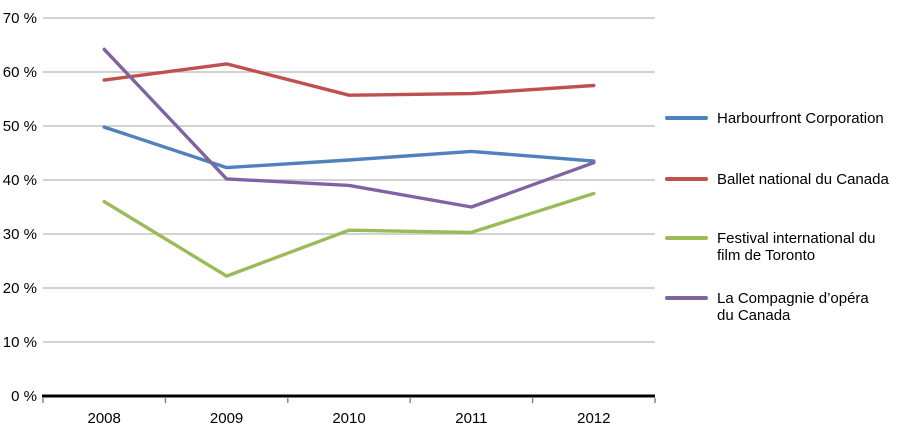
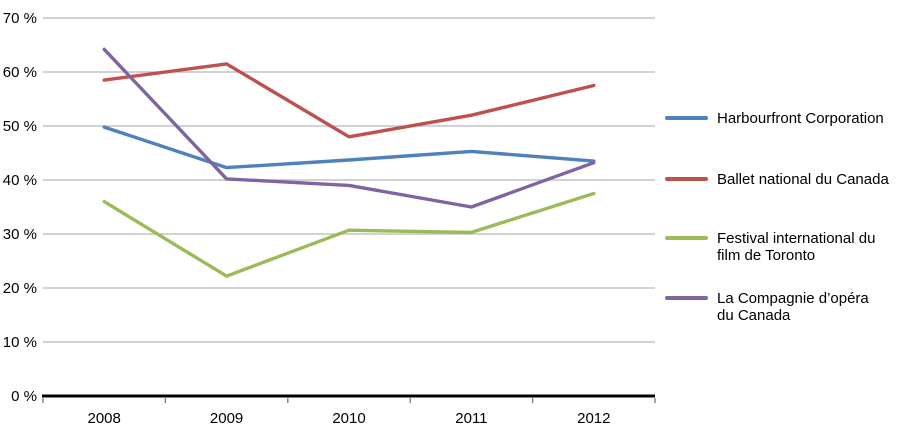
Ballet national du Canada/2010: 56% -> 48%
Ballet national du Canada/2011: 56% -> 52%
